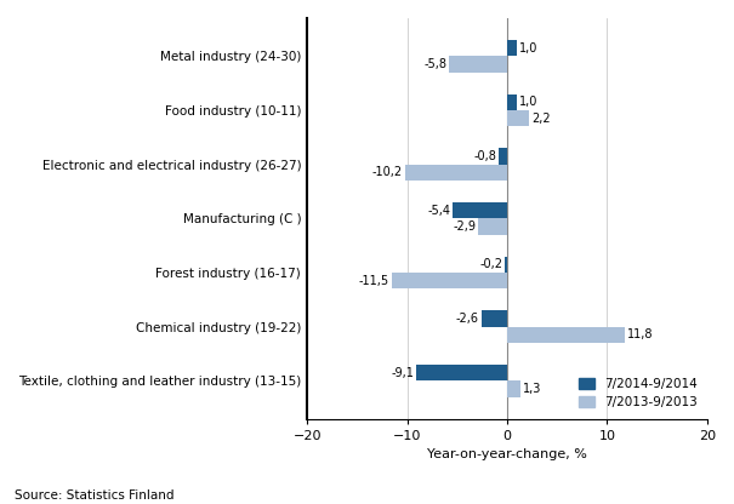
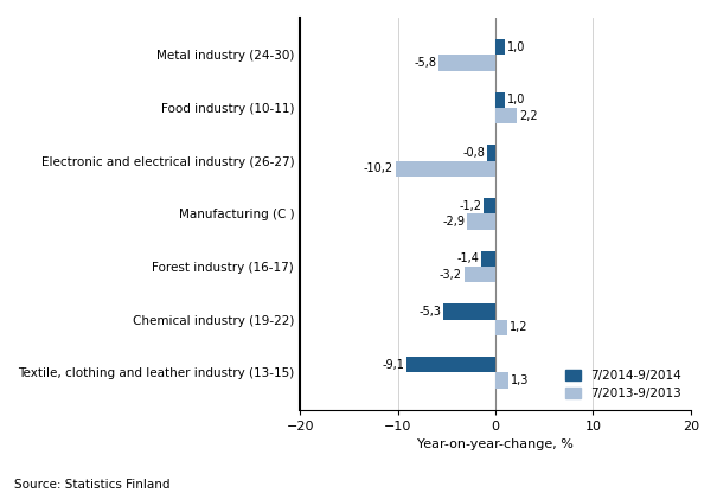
7/2014-9/2014/Manufacturing (C ): -5,4 -> -1,2
7/2014-9/2014/Forest industry (16-17): -0,2 -> -1,4
7/2013-9/2013/Forest industry (16-17): -11,5 -> -3,2
7/2014-9/2014/Chemical industry (19-22): -2,6 -> -5,3
7/2013-9/2013/Chemical industry (19-22): 11,8 -> 1,2
